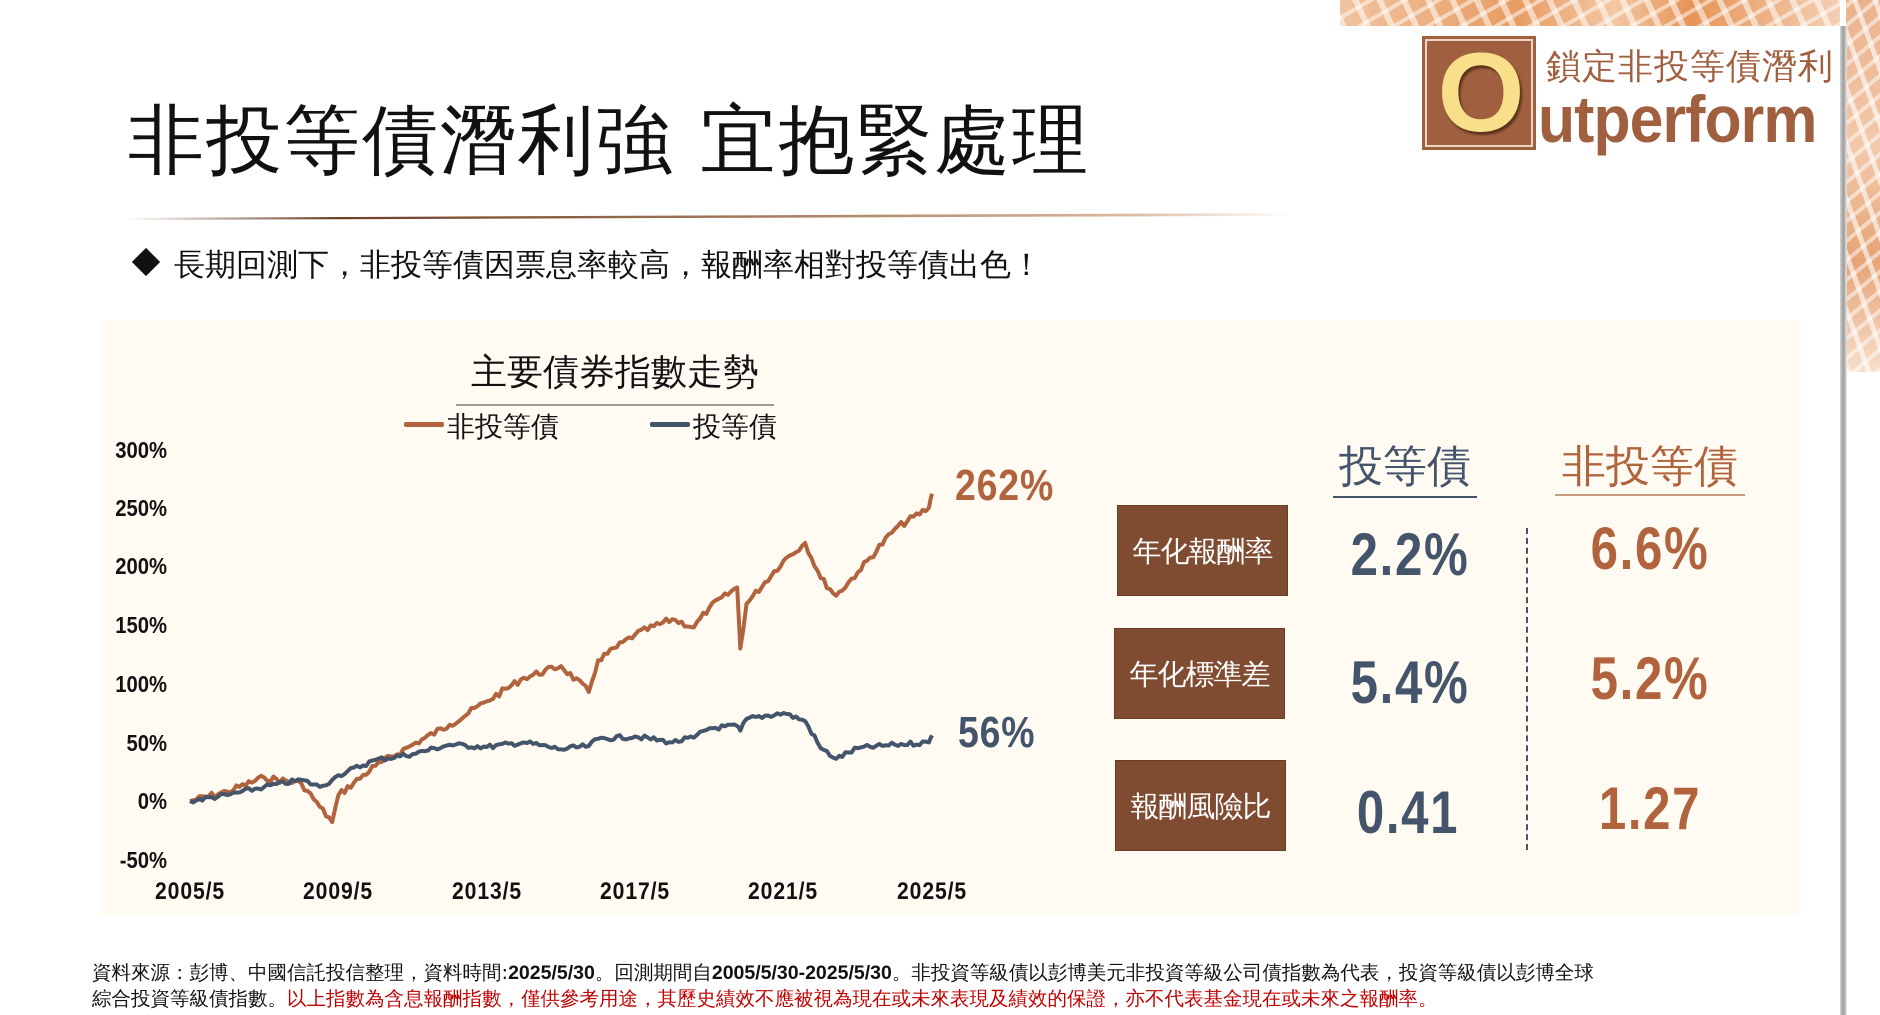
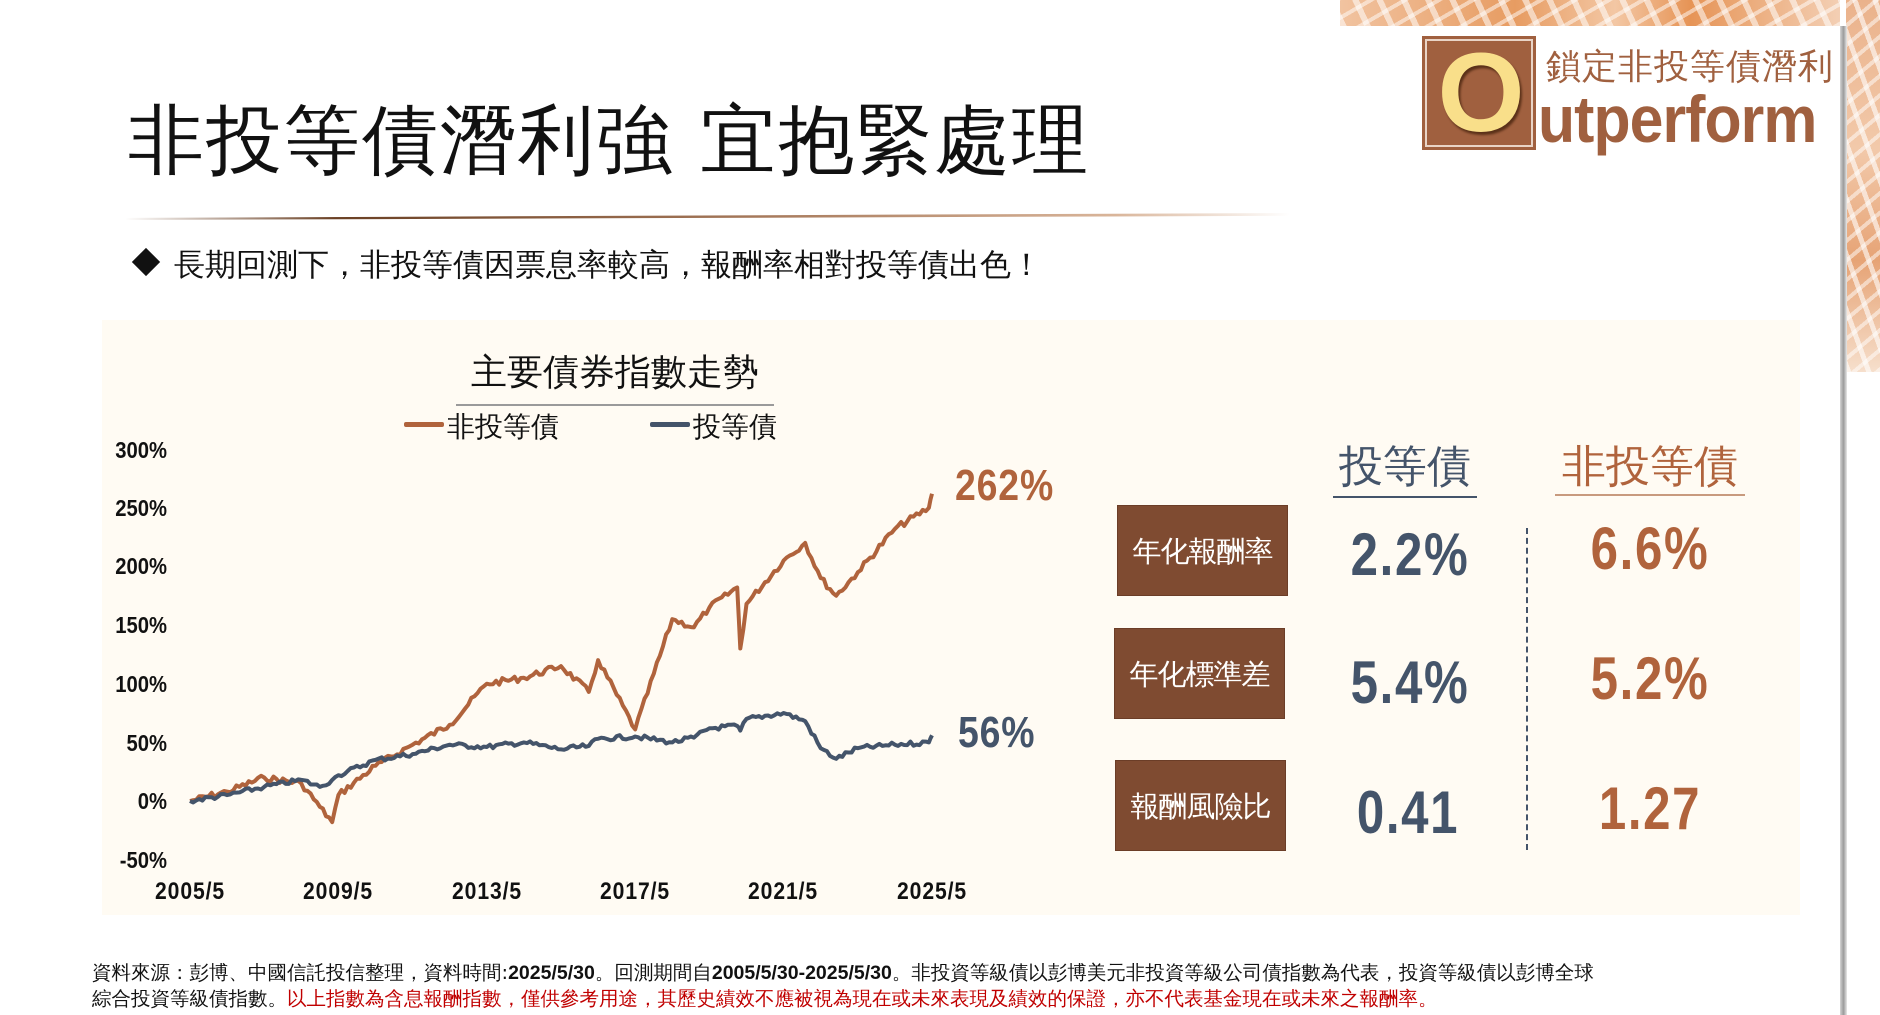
非投等債/2013/5: 85% -> 100%
非投等債/2017/5: 142% -> 61%
